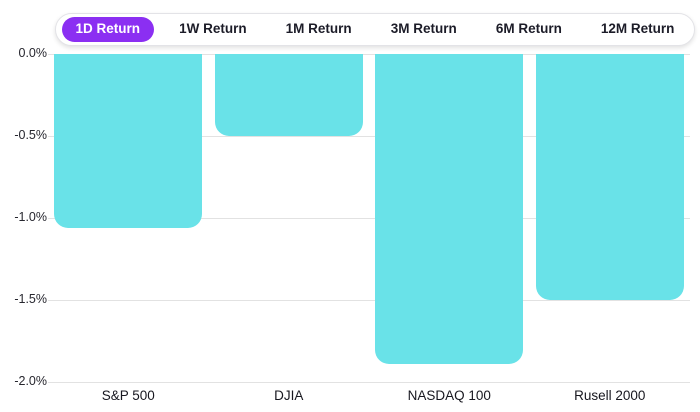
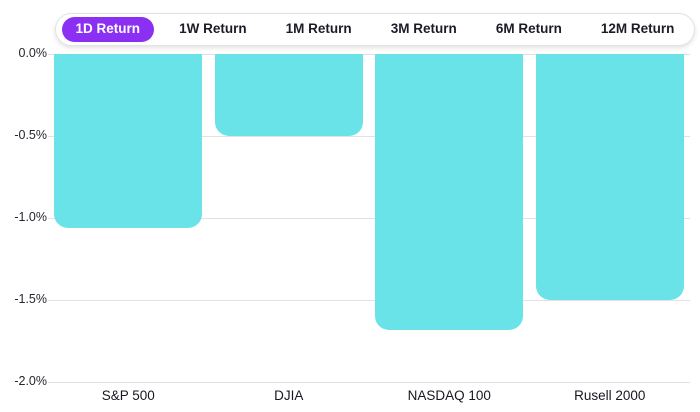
NASDAQ 100: -1.89% -> -1.68%
